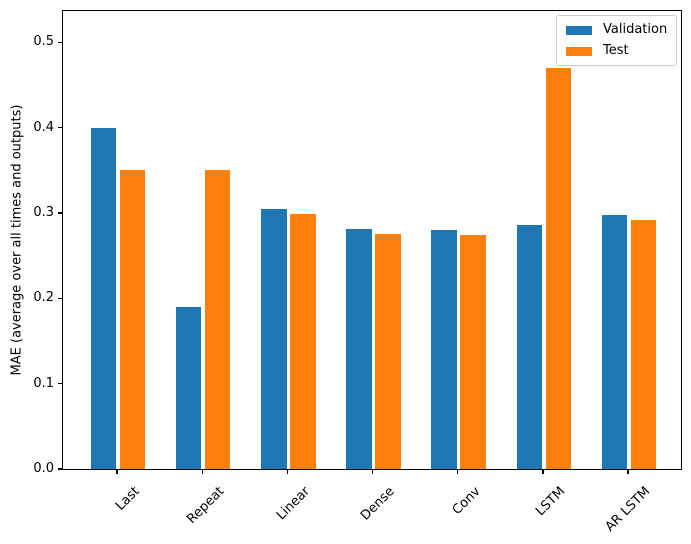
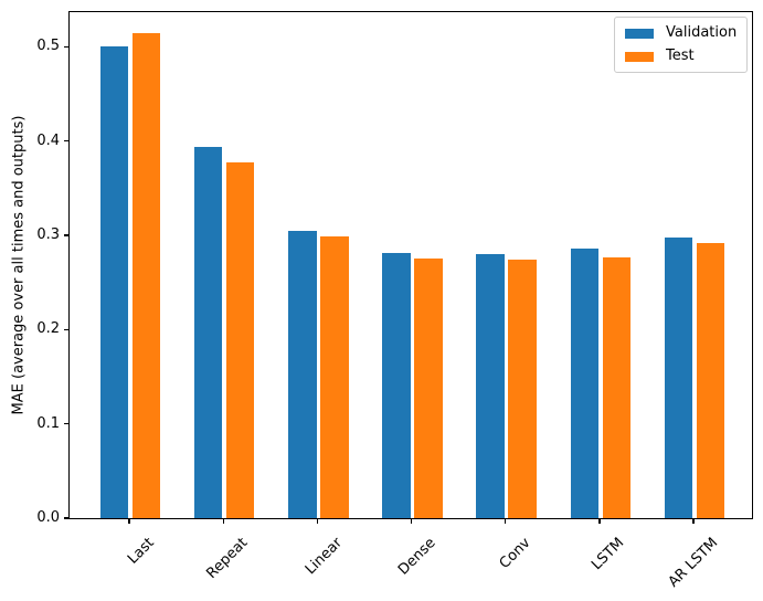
Validation/Last: 0.40 -> 0.50
Test/Last: 0.35 -> 0.52
Validation/Repeat: 0.19 -> 0.39
Test/Repeat: 0.35 -> 0.38
Test/LSTM: 0.47 -> 0.28
